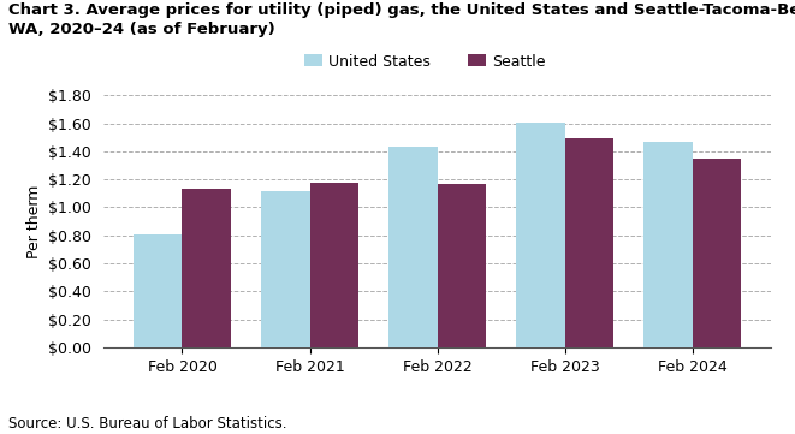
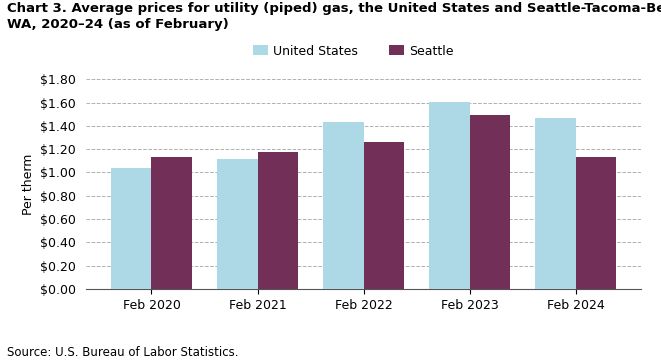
United States/Feb 2020: $0.81 -> $1.04
Seattle/Feb 2022: $1.17 -> $1.26
Seattle/Feb 2024: $1.35 -> $1.13
